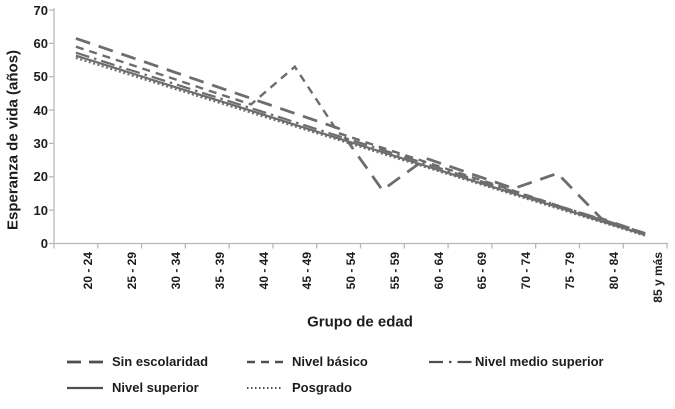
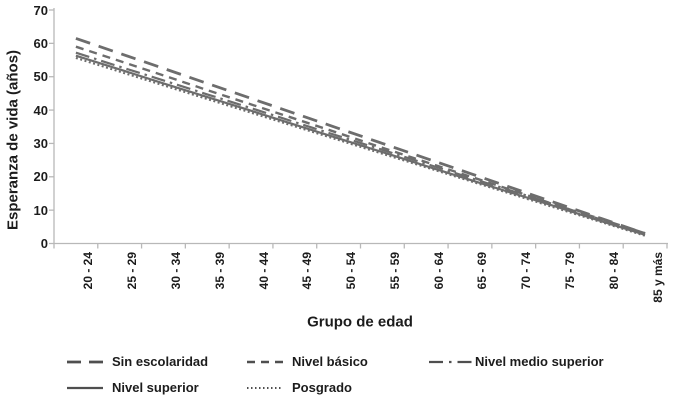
Nivel básico/45 - 49: 53 -> 37
Sin escolaridad/55 - 59: 16 -> 30
Sin escolaridad/75 - 79: 21 -> 12
